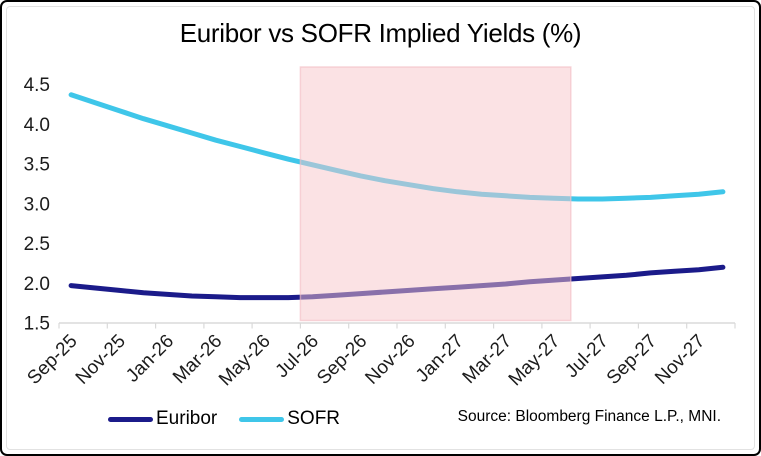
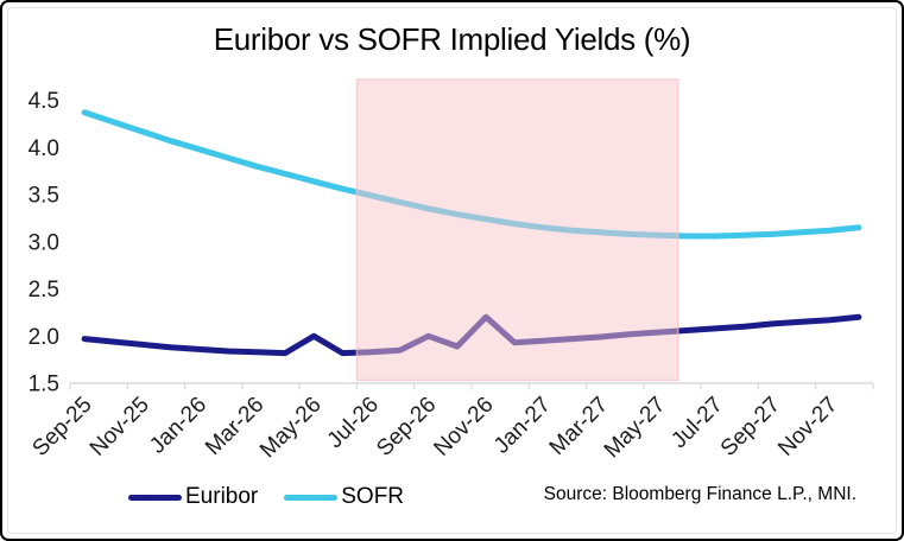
Euribor/May-26: 1.8 -> 2.0
Euribor/Sep-26: 1.9 -> 2.0
Euribor/Nov-26: 1.9 -> 2.2
